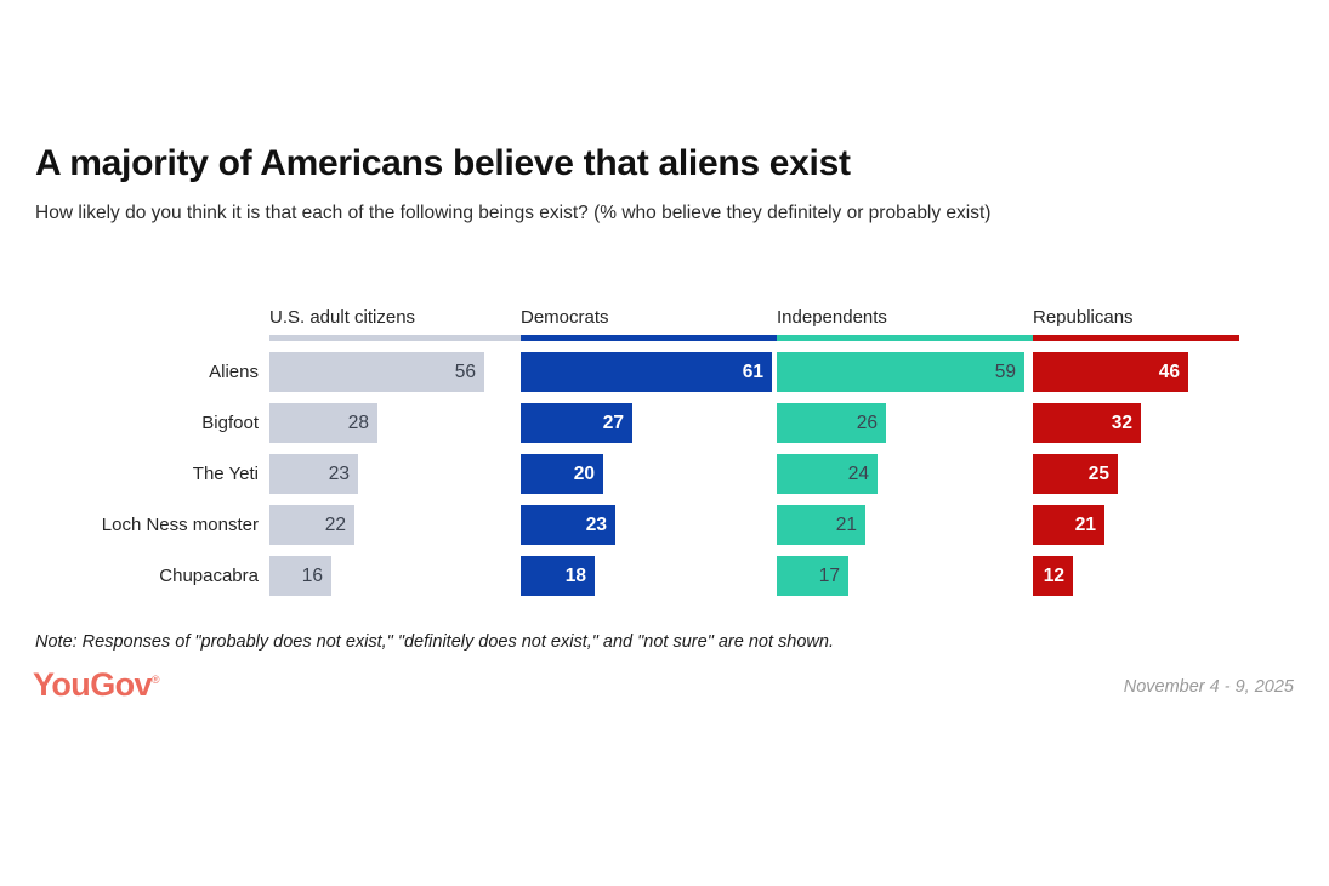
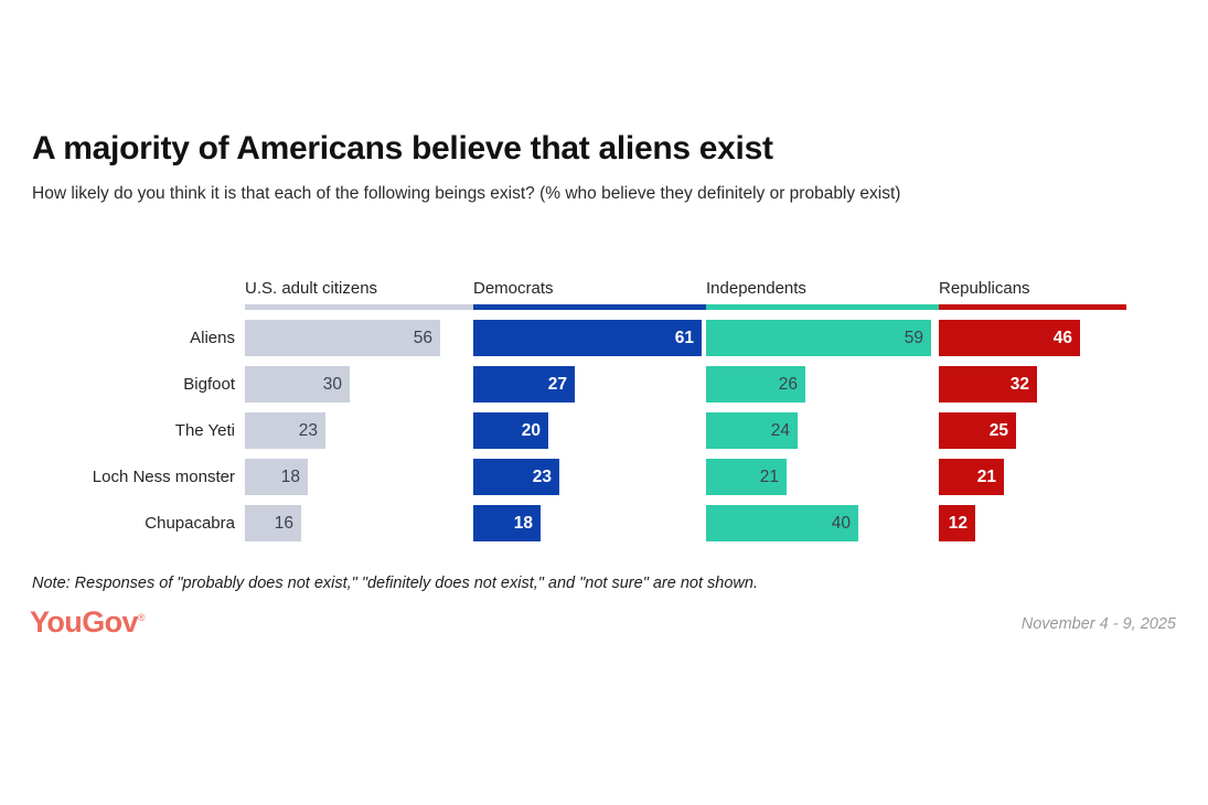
U.S. adult citizens/Bigfoot: 28 -> 30
U.S. adult citizens/Loch Ness monster: 22 -> 18
Independents/Chupacabra: 17 -> 40
